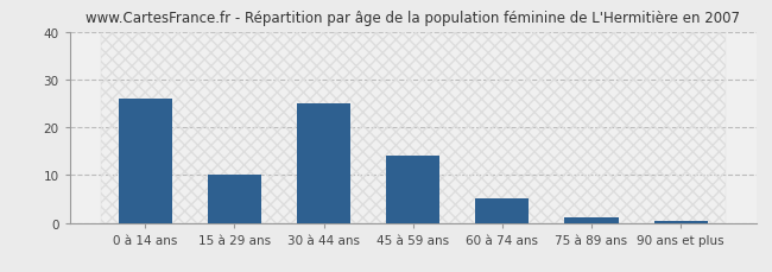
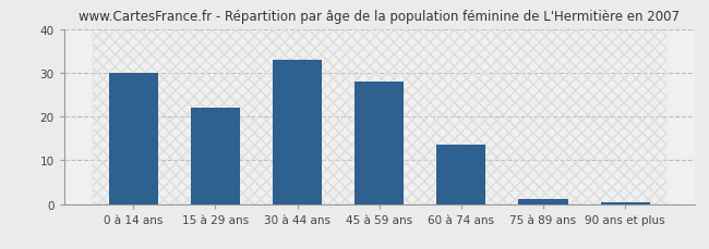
0 à 14 ans: 26.0 -> 30.0
15 à 29 ans: 10.0 -> 22.0
30 à 44 ans: 25.0 -> 33.0
45 à 59 ans: 14.0 -> 28.0
60 à 74 ans: 5.0 -> 13.5
